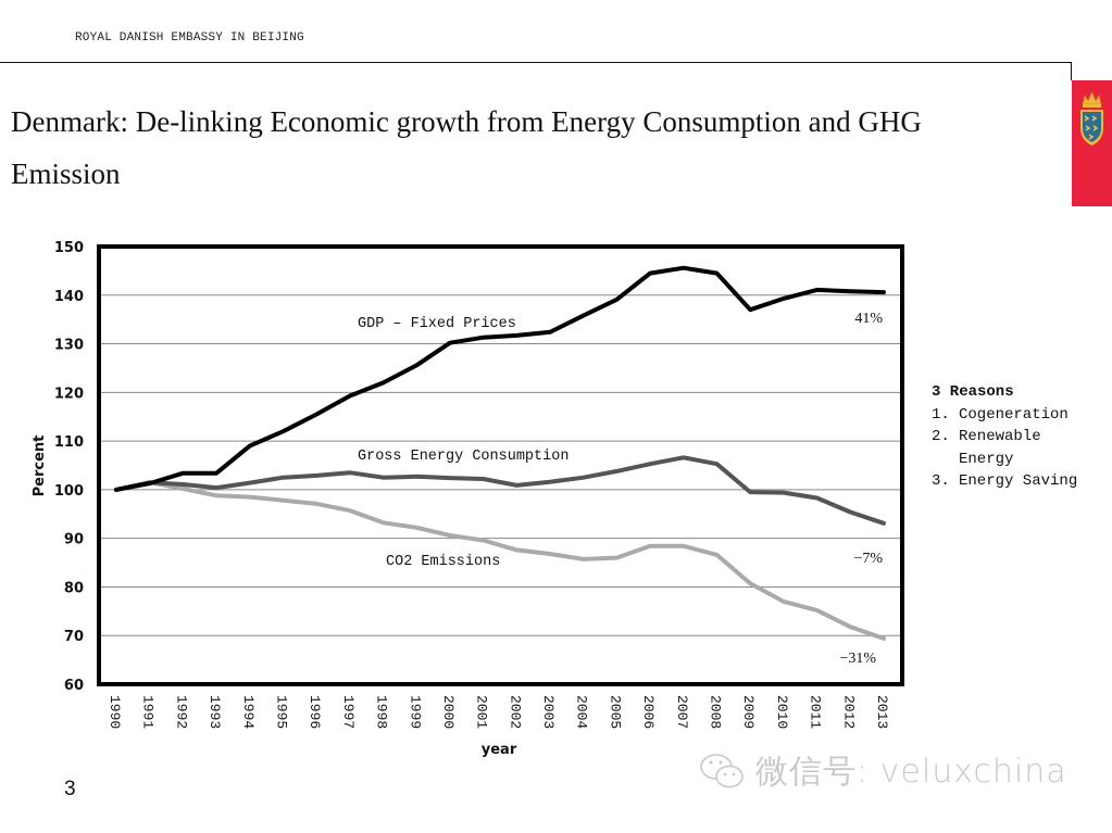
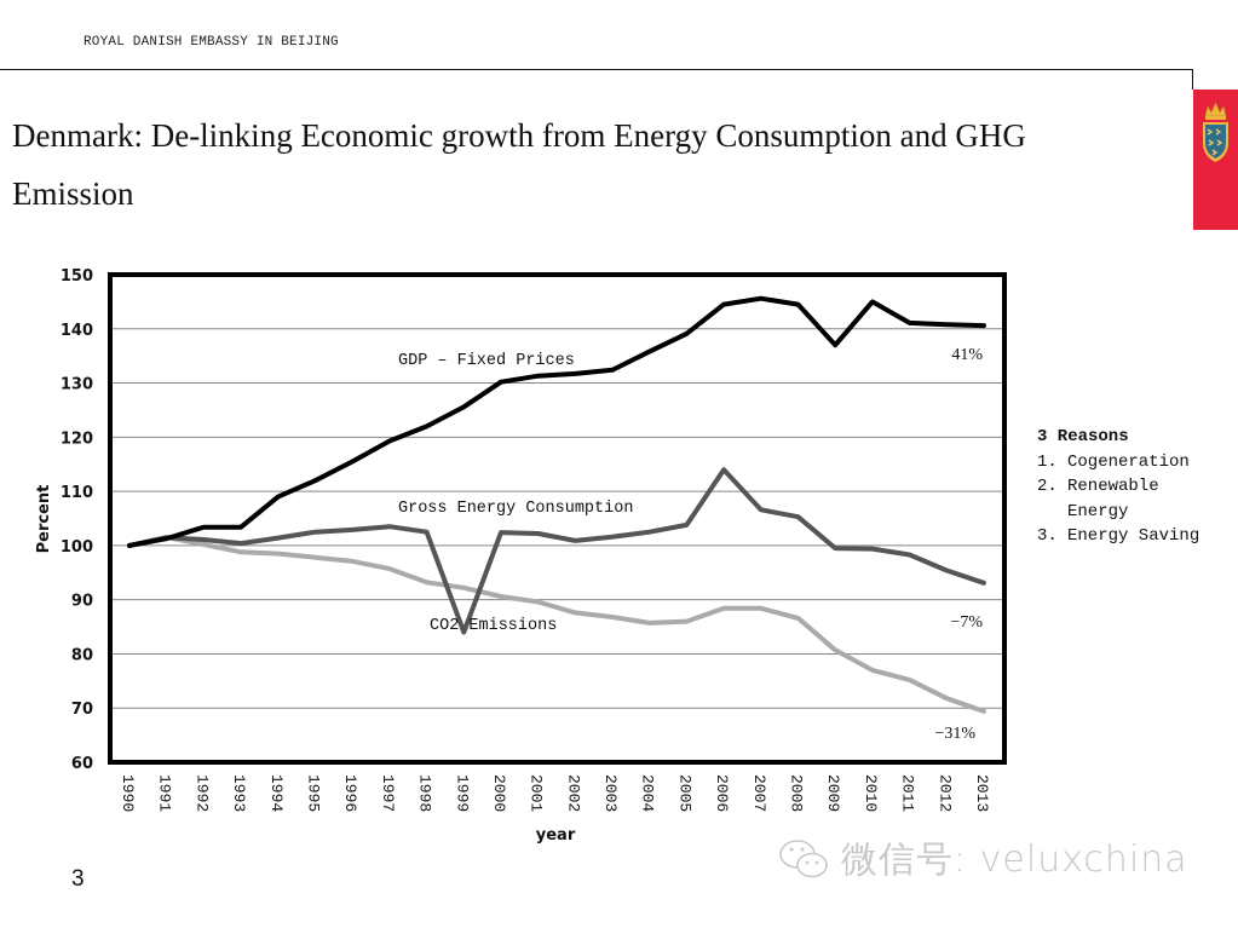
Gross Energy Consumption/1999: 103 -> 84
Gross Energy Consumption/2006: 105 -> 114
GDP – Fixed Prices/2010: 139 -> 145
